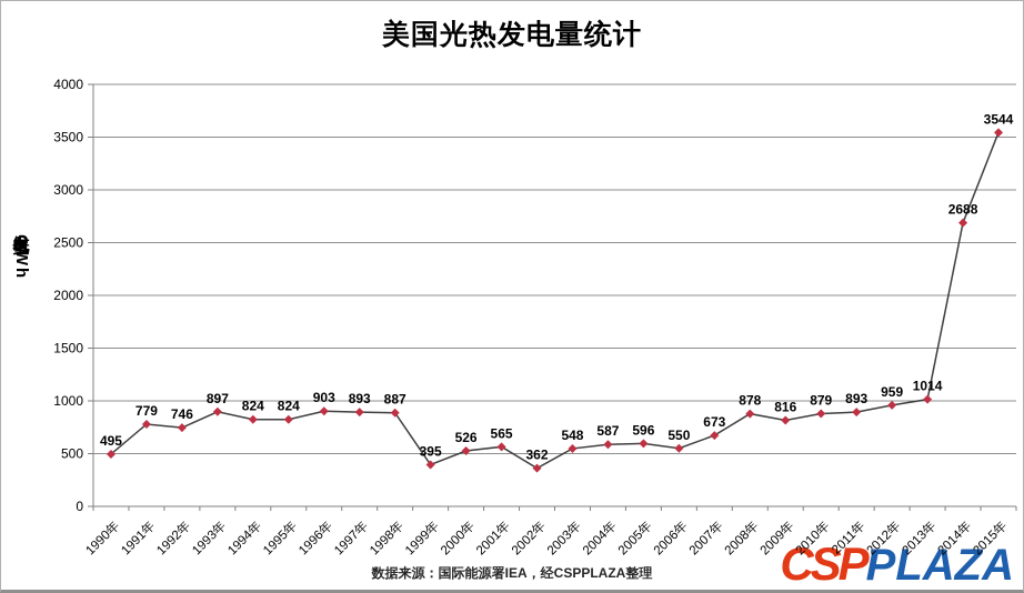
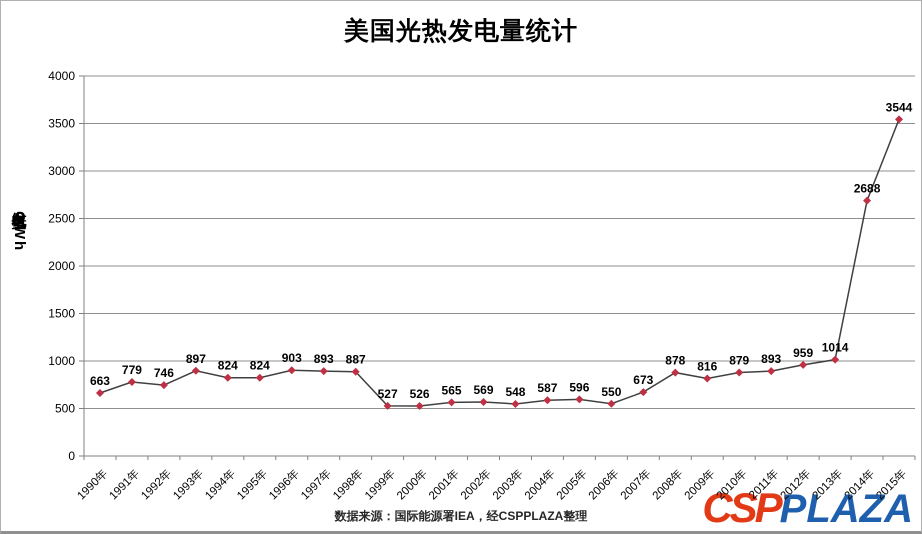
1990年: 495 -> 663
1999年: 395 -> 527
2002年: 362 -> 569
